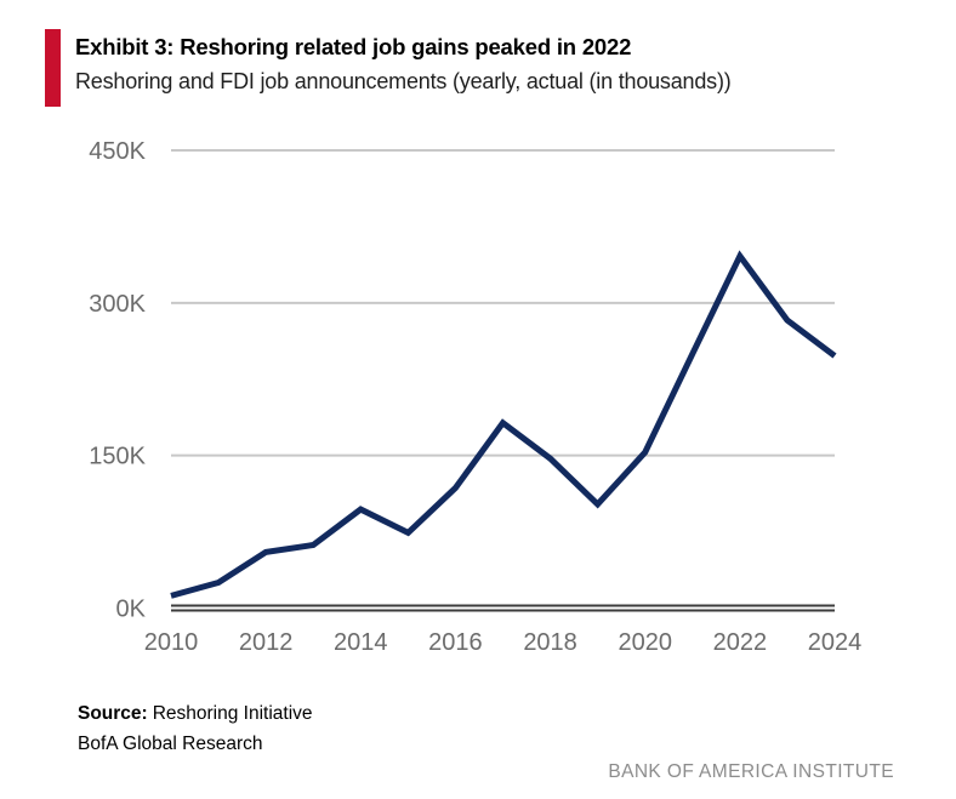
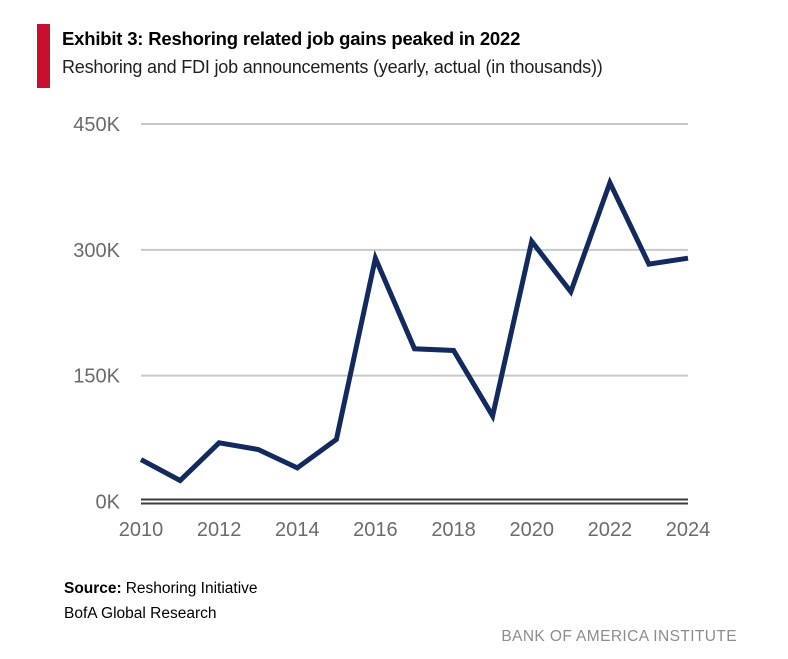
2010: 10K -> 50K
2012: 60K -> 70K
2014: 100K -> 40K
2016: 120K -> 290K
2018: 150K -> 180K
2020: 150K -> 310K
2022: 350K -> 380K
2024: 250K -> 290K
